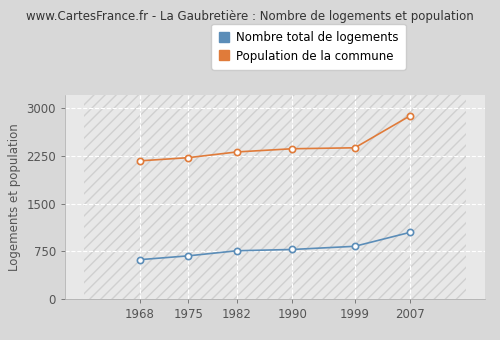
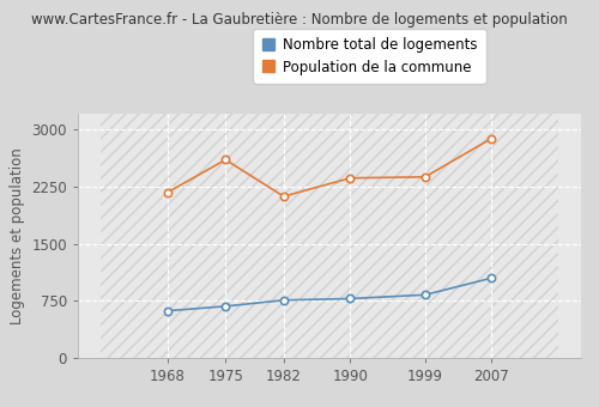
Population de la commune/1975: 2220 -> 2600
Population de la commune/1982: 2310 -> 2120
